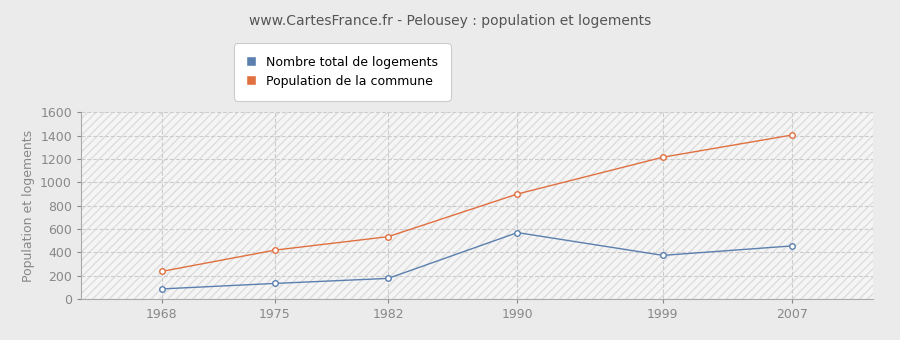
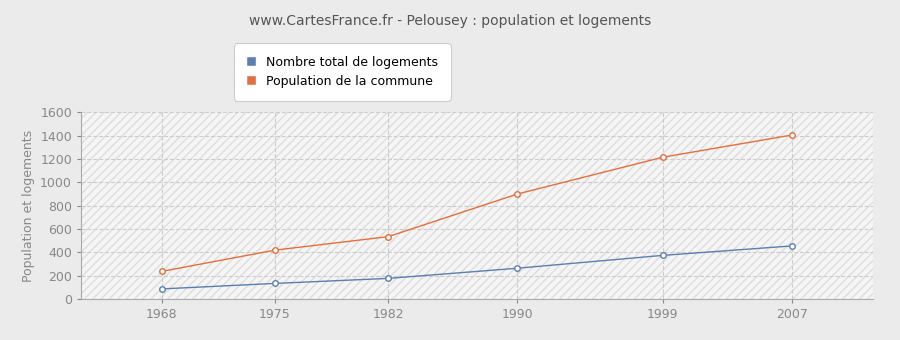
Nombre total de logements/1990: 570 -> 260
